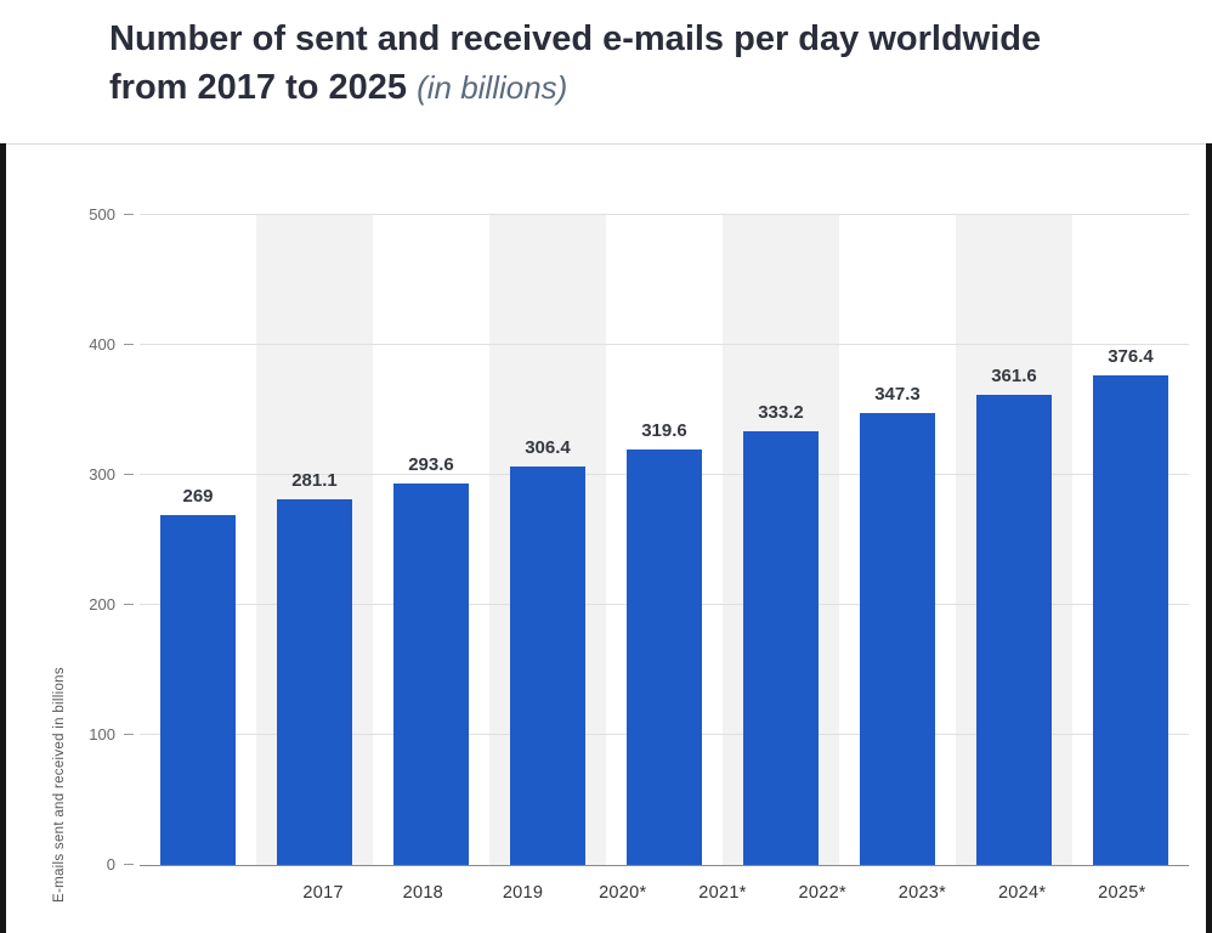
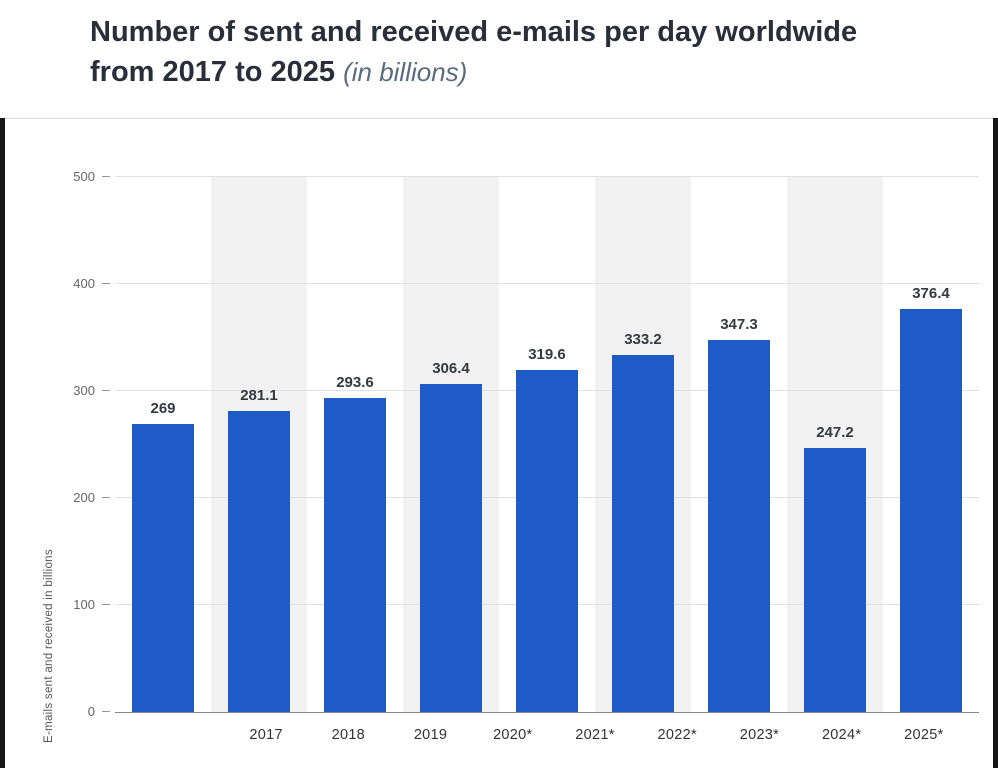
2024*: 361.6 -> 247.2
